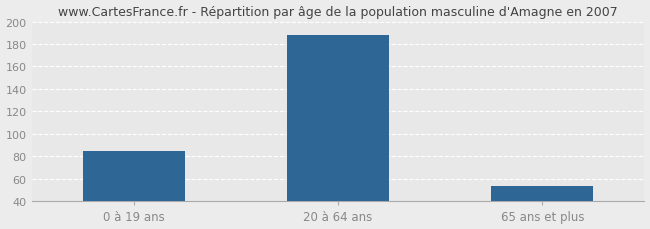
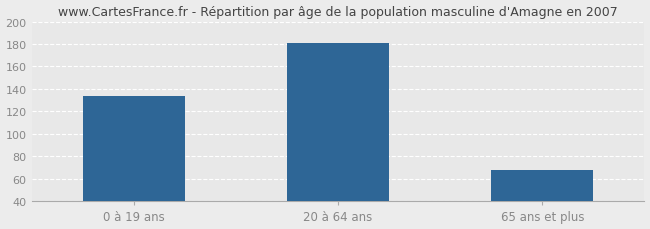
0 à 19 ans: 85 -> 134
20 à 64 ans: 188 -> 181
65 ans et plus: 54 -> 68
